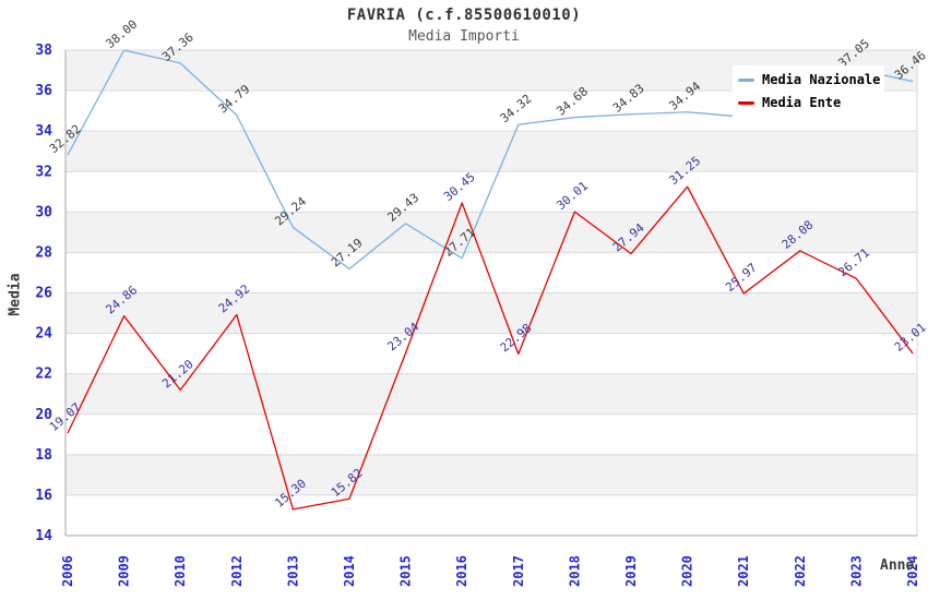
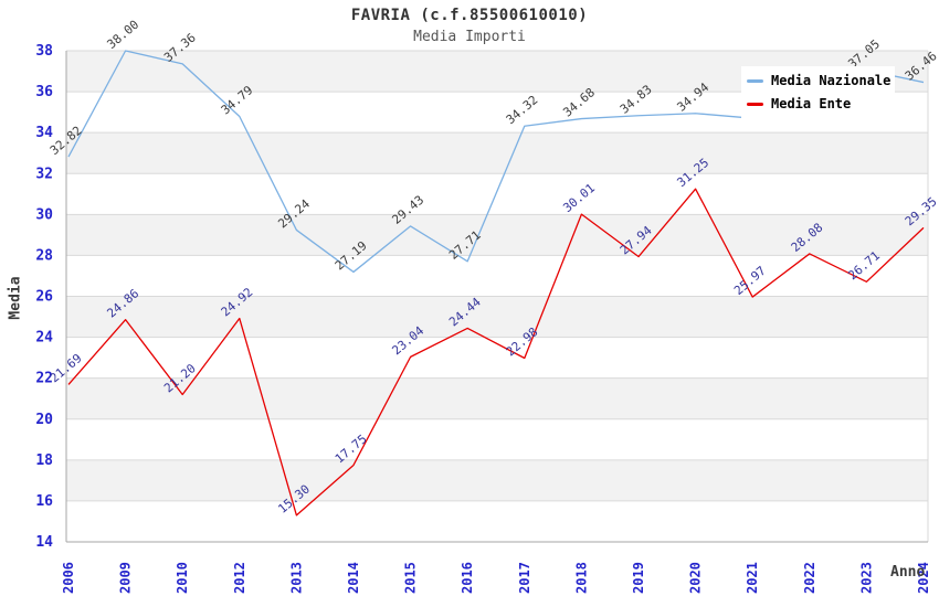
Media Ente/2006: 19.07 -> 21.69
Media Ente/2014: 15.82 -> 17.75
Media Ente/2016: 30.45 -> 24.44
Media Ente/2024: 23.01 -> 29.35
